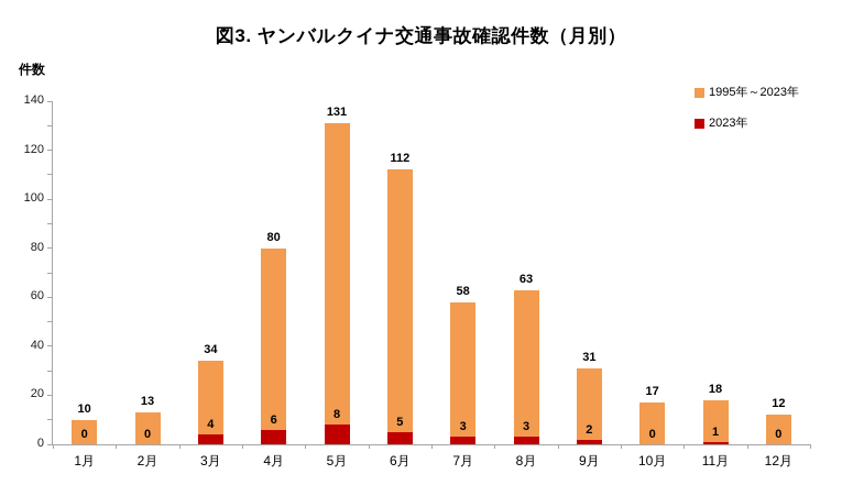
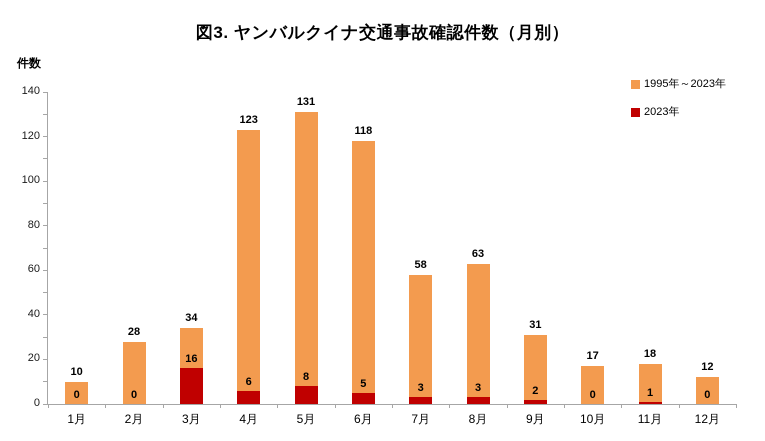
1995年～2023年/2月: 13 -> 28
2023年/3月: 4 -> 16
1995年～2023年/4月: 80 -> 123
1995年～2023年/6月: 112 -> 118
